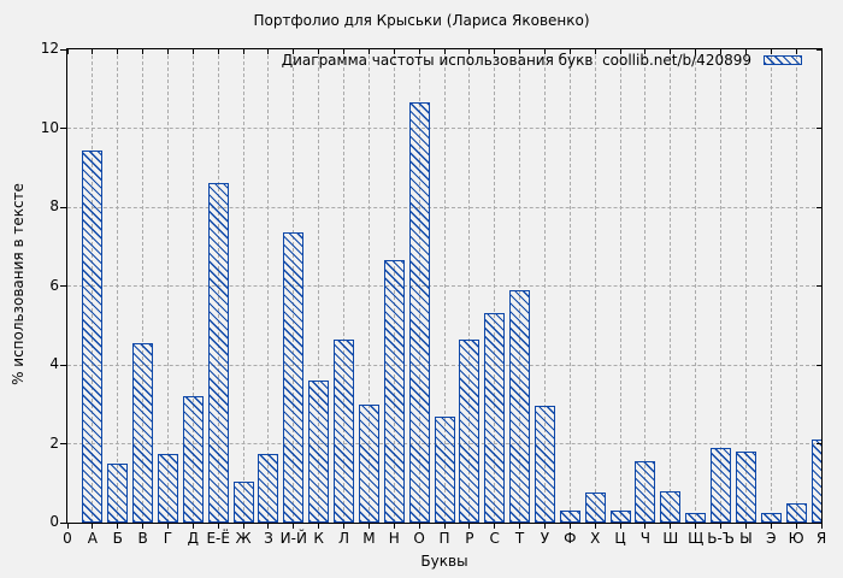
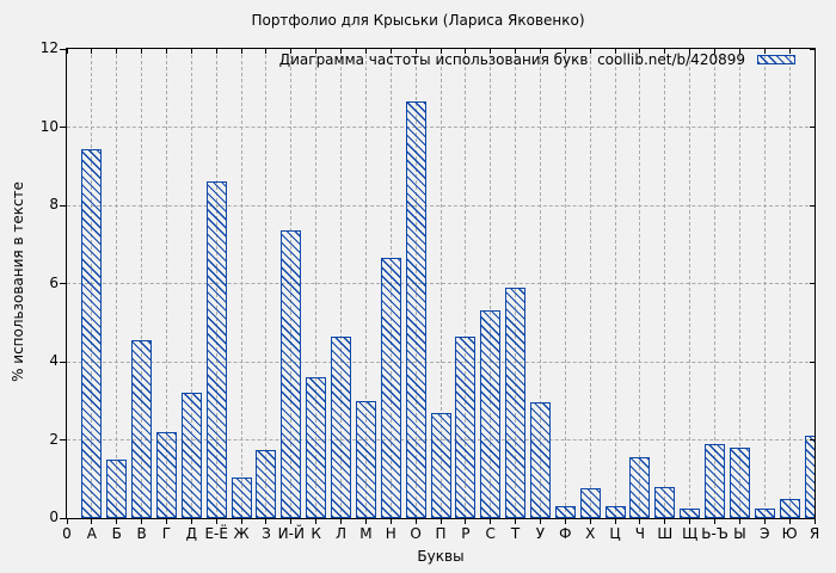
Г: 1.8 -> 2.2
